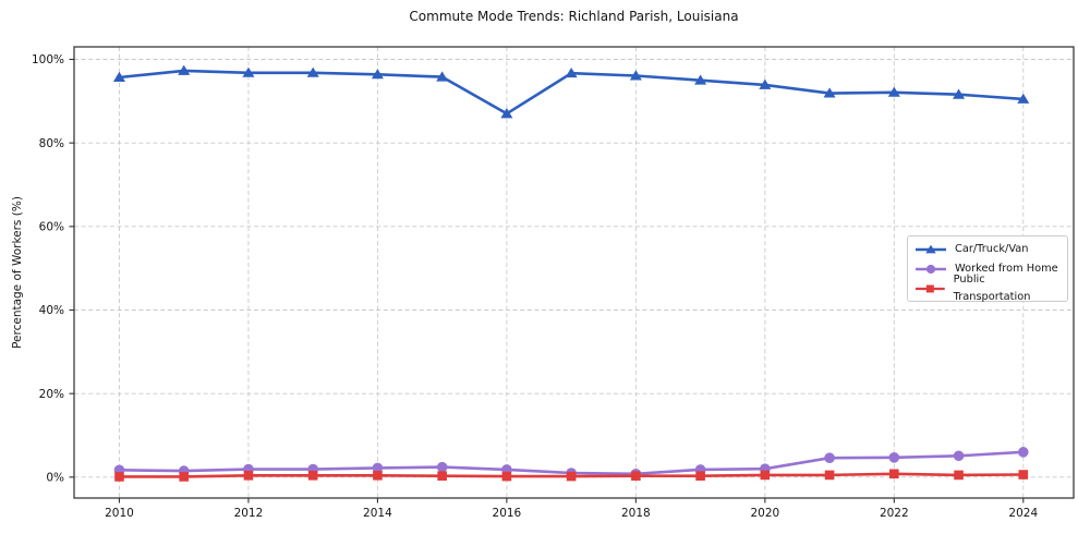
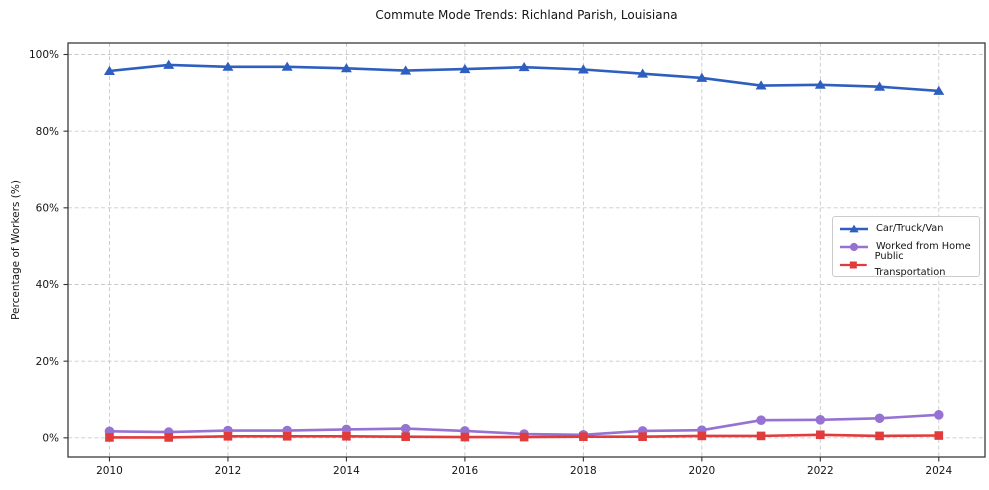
Car/Truck/Van/2016: 87% -> 96%
